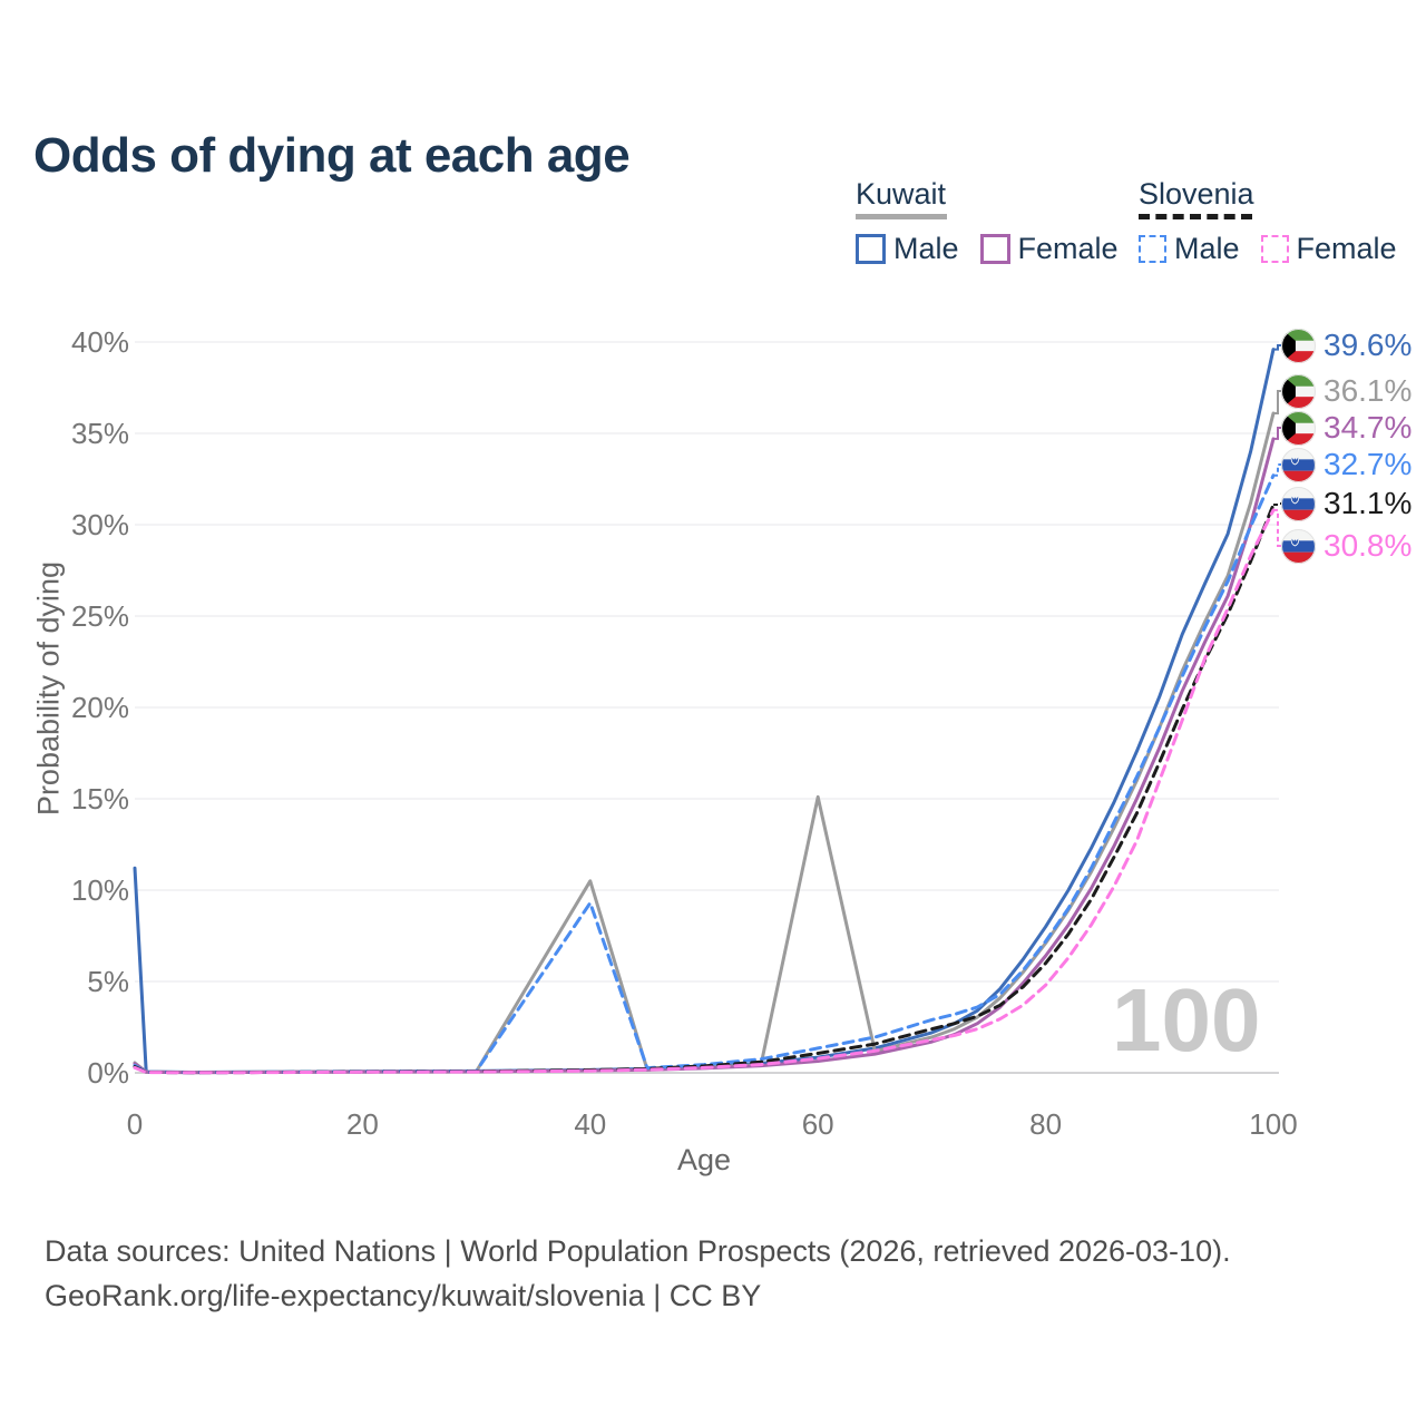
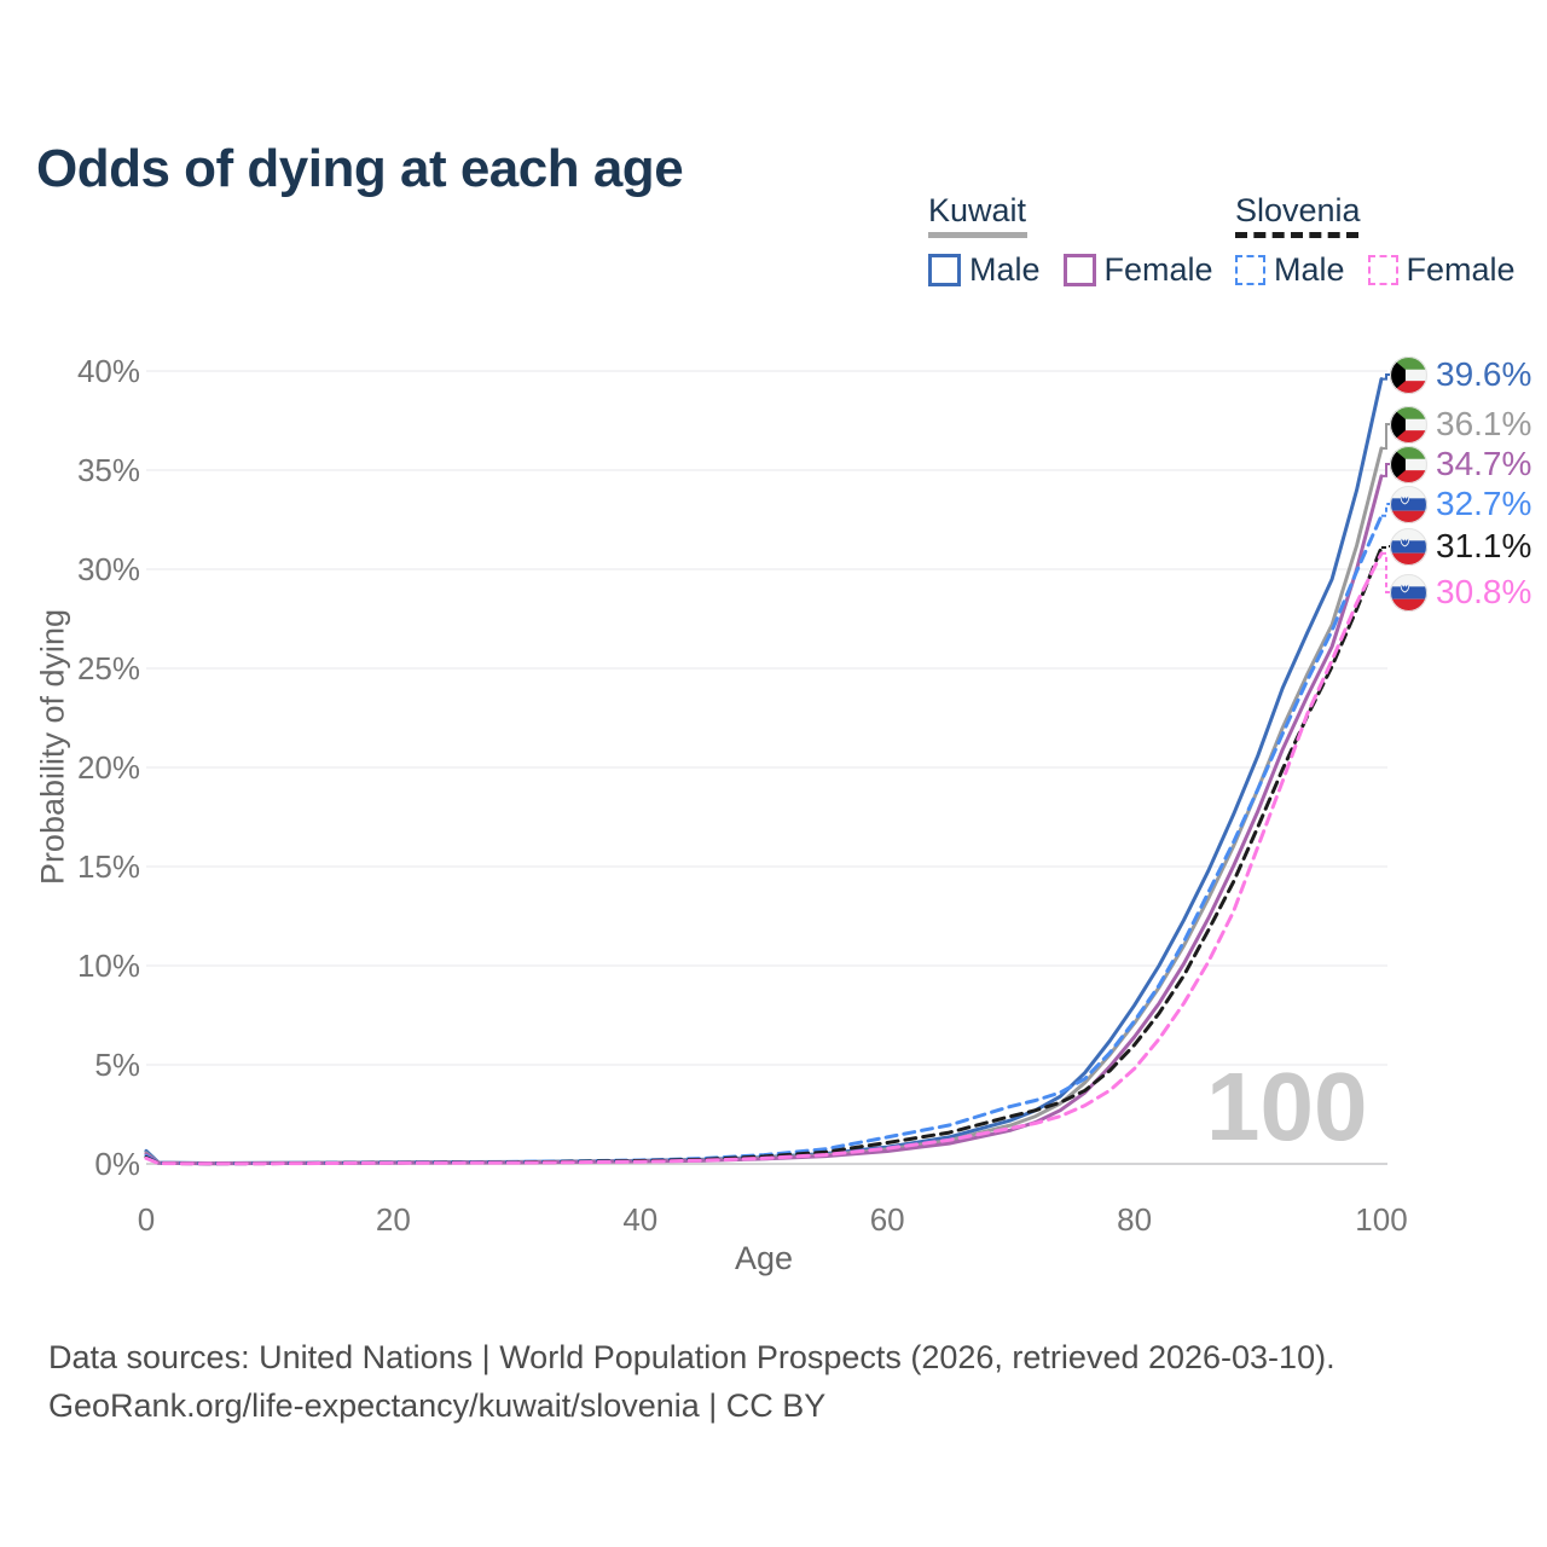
Kuwait Male/0: 11.2% -> 0.7%
Kuwait/40: 10.5% -> 0.1%
Slovenia Male/40: 9.3% -> 0.2%
Kuwait/60: 15.1% -> 0.7%
